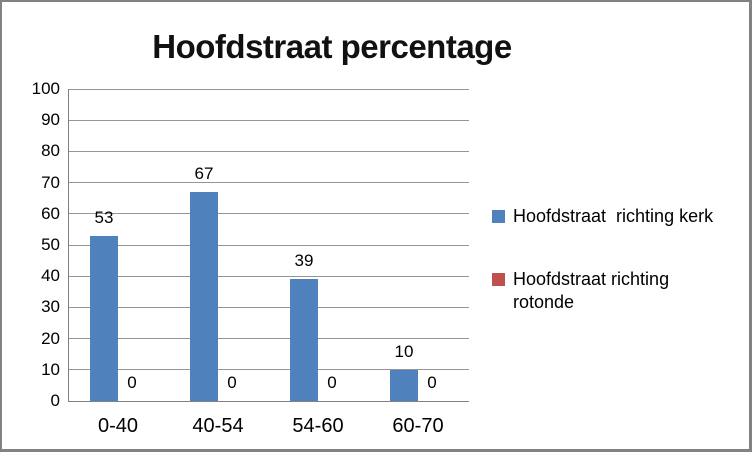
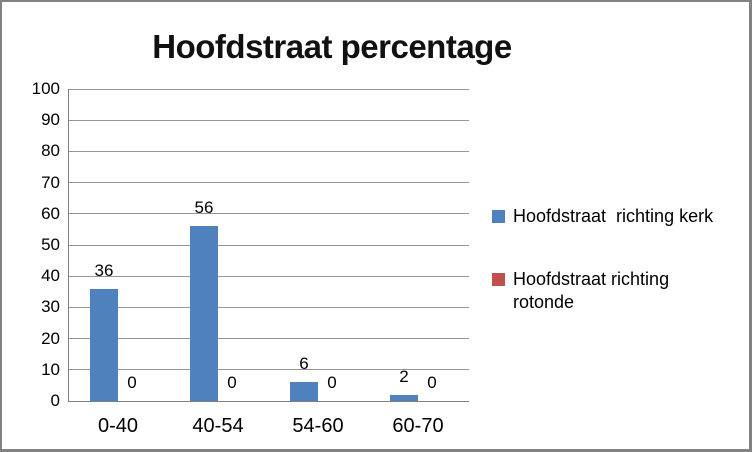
Hoofdstraat richting kerk/0-40: 53 -> 36
Hoofdstraat richting kerk/40-54: 67 -> 56
Hoofdstraat richting kerk/54-60: 39 -> 6
Hoofdstraat richting kerk/60-70: 10 -> 2
